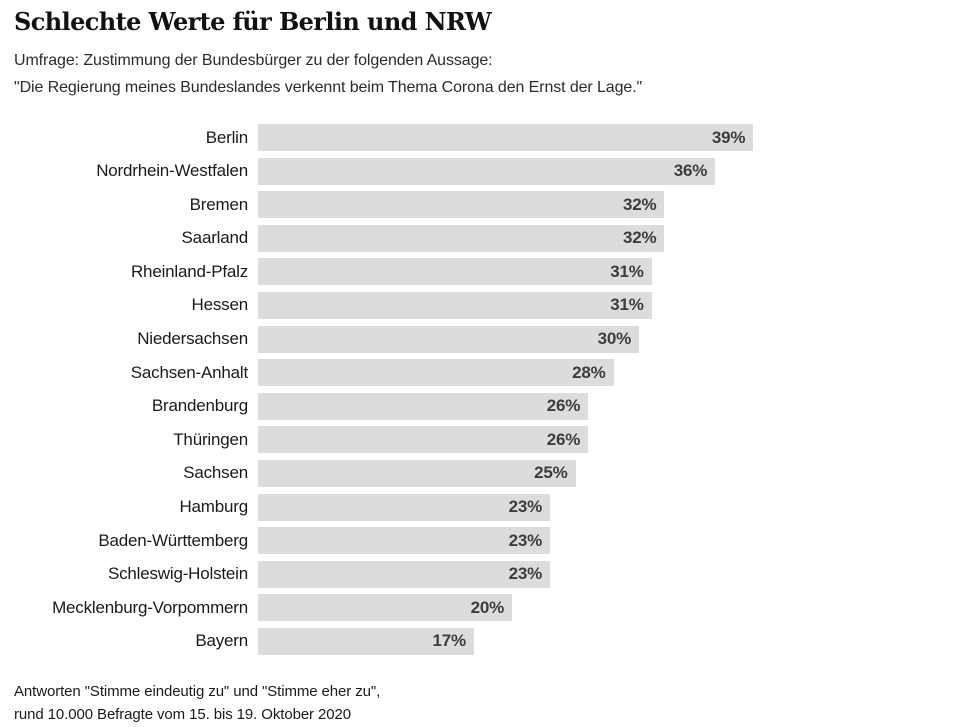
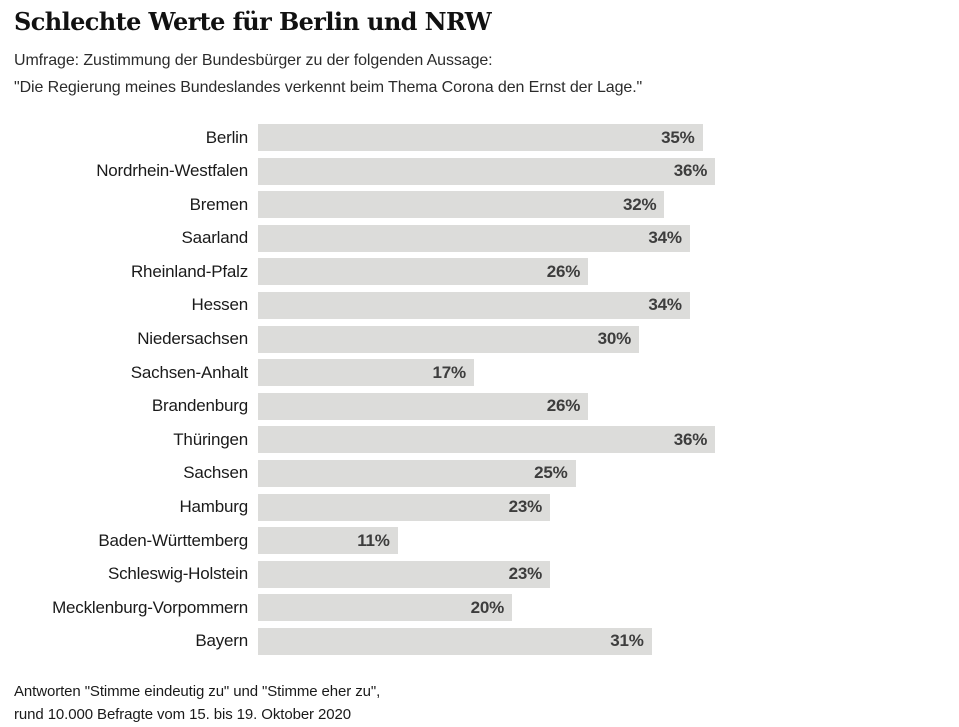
Berlin: 39% -> 35%
Saarland: 32% -> 34%
Rheinland-Pfalz: 31% -> 26%
Hessen: 31% -> 34%
Sachsen-Anhalt: 28% -> 17%
Thüringen: 26% -> 36%
Baden-Württemberg: 23% -> 11%
Bayern: 17% -> 31%
